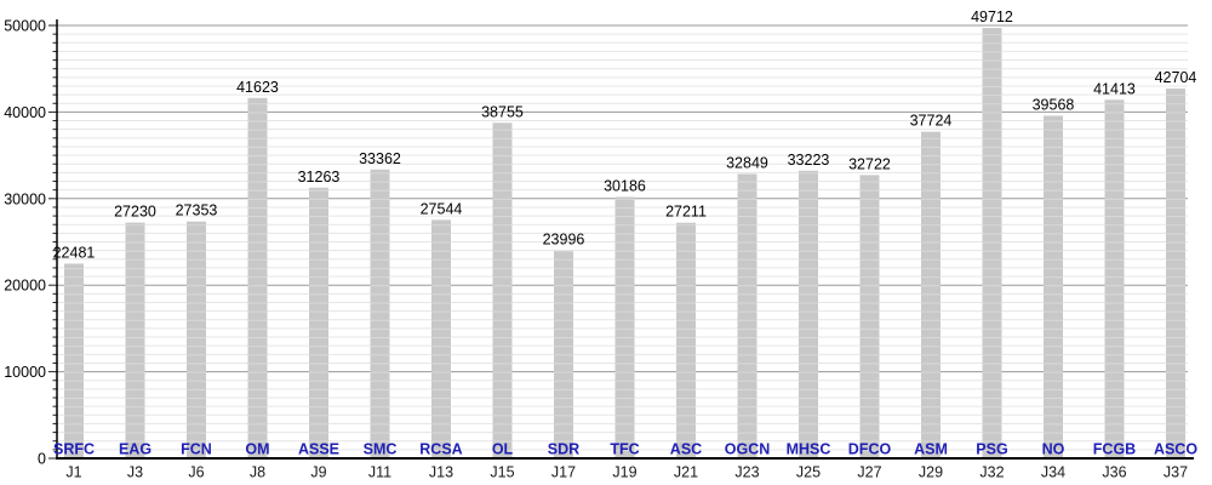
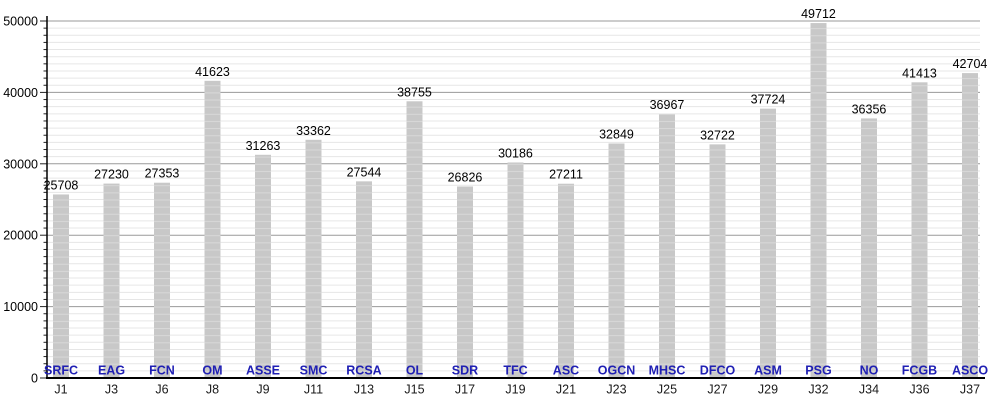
J1: 22481 -> 25708
J17: 23996 -> 26826
J25: 33223 -> 36967
J34: 39568 -> 36356
